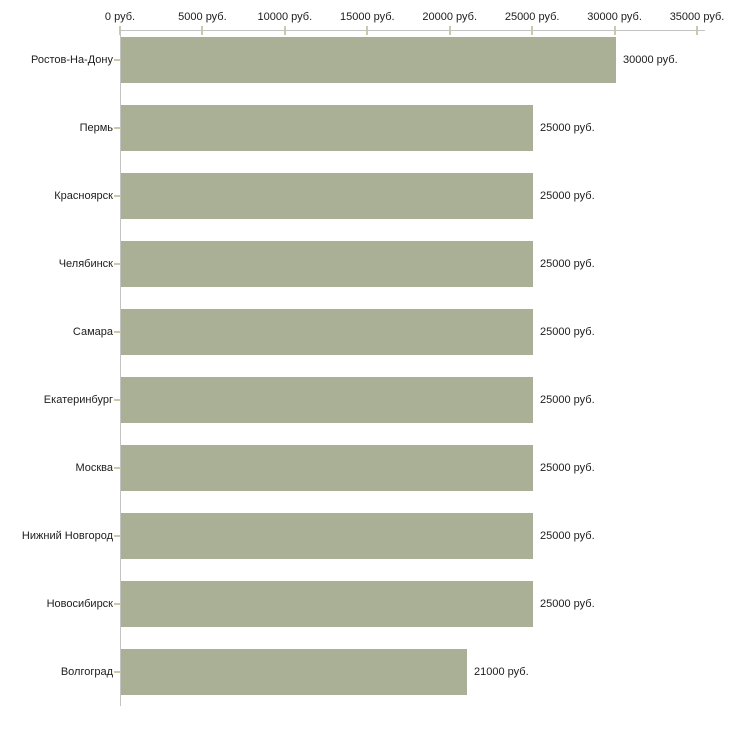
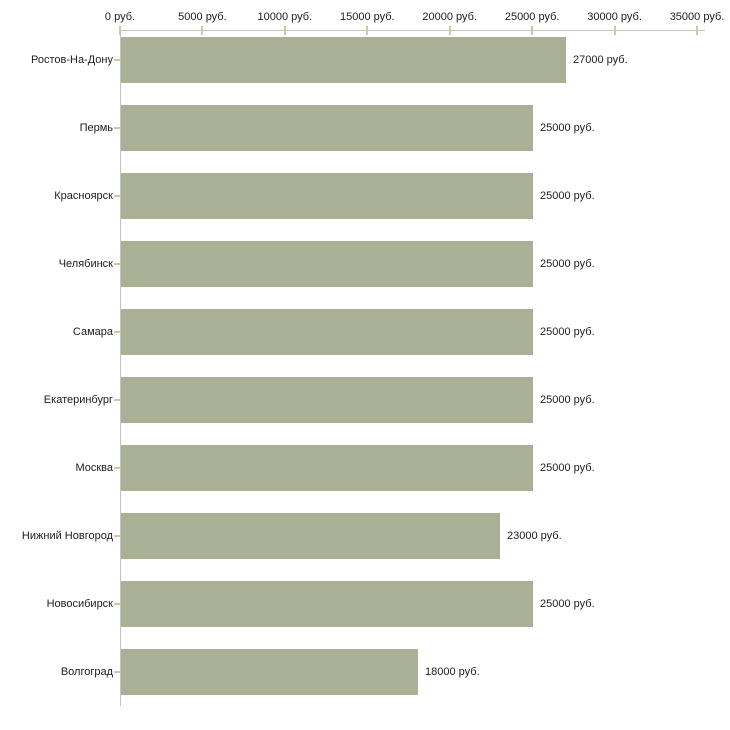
Ростов-На-Дону: 30000 -> 27000
Нижний Новгород: 25000 -> 23000
Волгоград: 21000 -> 18000
